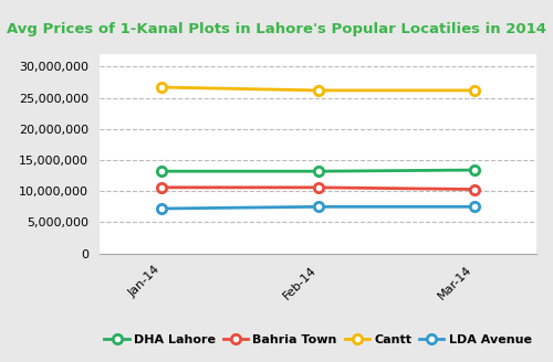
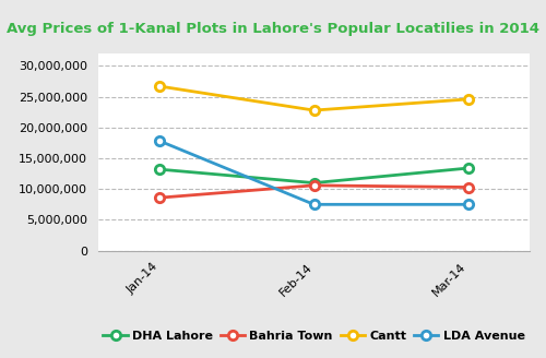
Bahria Town/Jan-14: 10,600,000 -> 8,600,000
LDA Avenue/Jan-14: 7,200,000 -> 17,800,000
DHA Lahore/Feb-14: 13,200,000 -> 11,000,000
Cantt/Feb-14: 26,200,000 -> 22,800,000
Cantt/Mar-14: 26,200,000 -> 24,600,000
